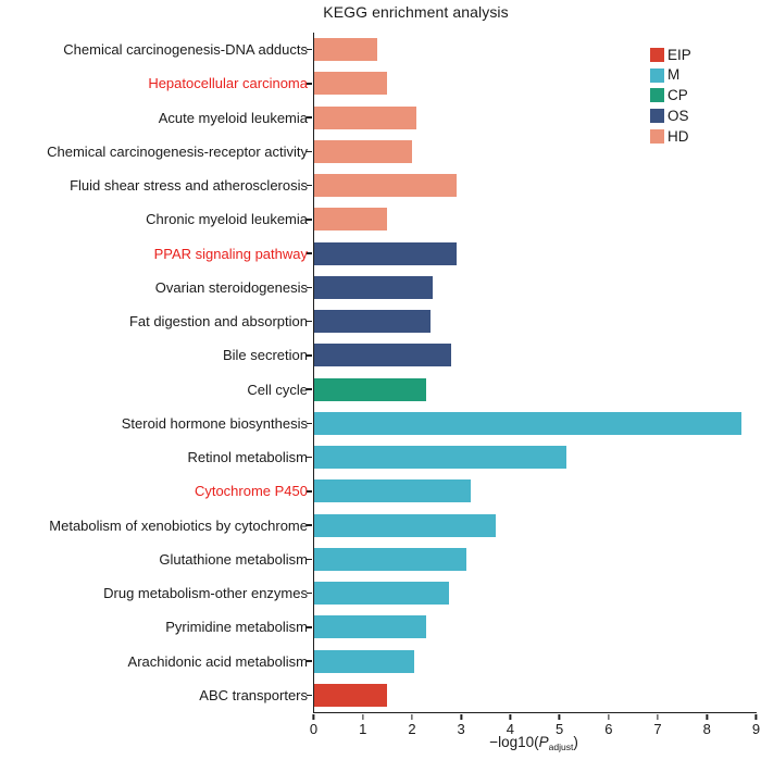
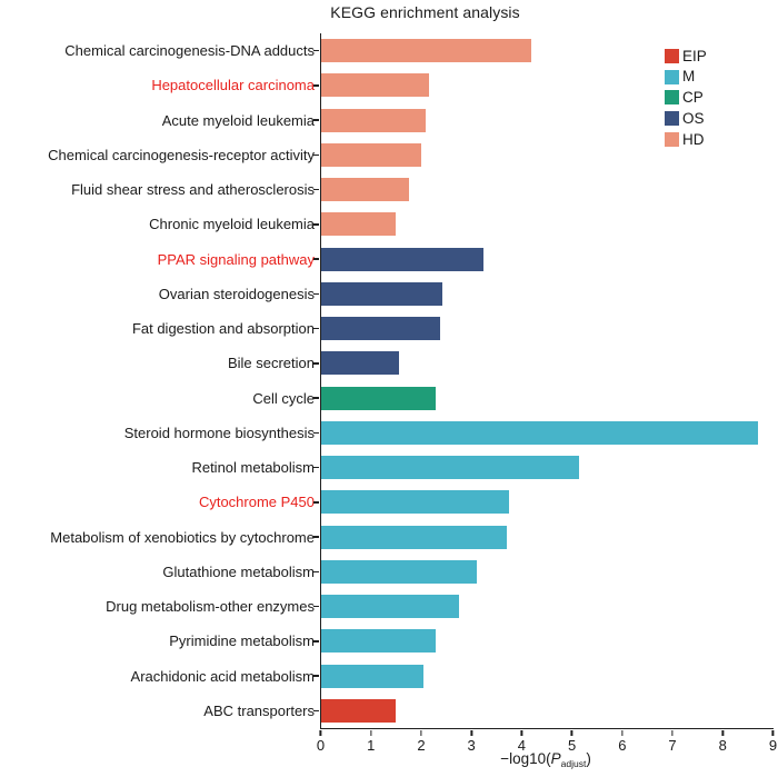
Chemical carcinogenesis-DNA adducts: 1.3 -> 4.2
Hepatocellular carcinoma: 1.5 -> 2.1
Fluid shear stress and atherosclerosis: 2.9 -> 1.8
PPAR signaling pathway: 2.9 -> 3.2
Bile secretion: 2.8 -> 1.6
Cytochrome P450: 3.2 -> 3.8
